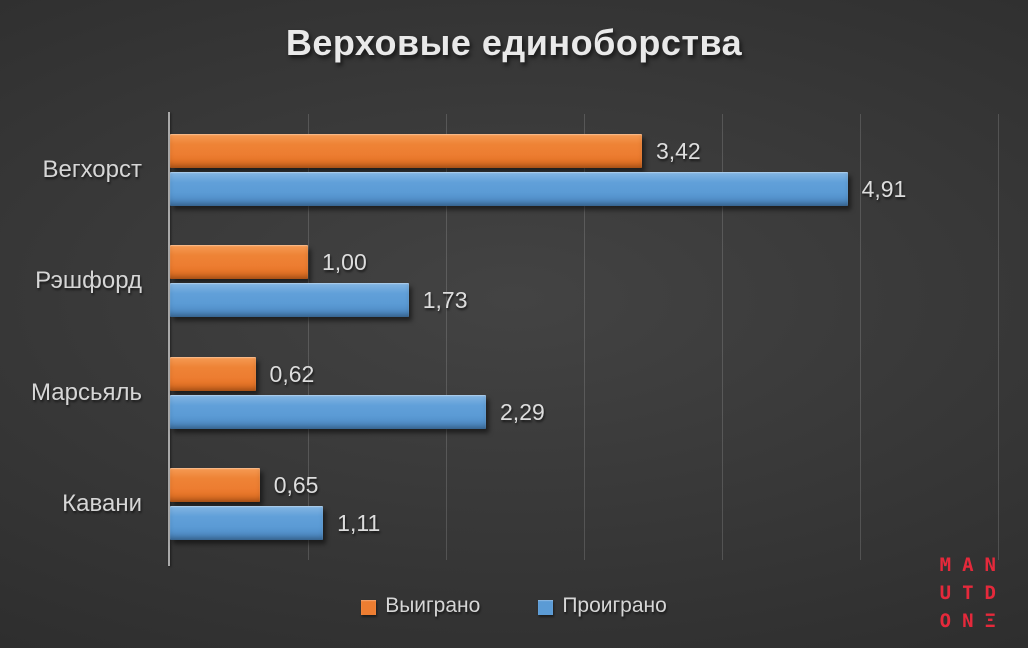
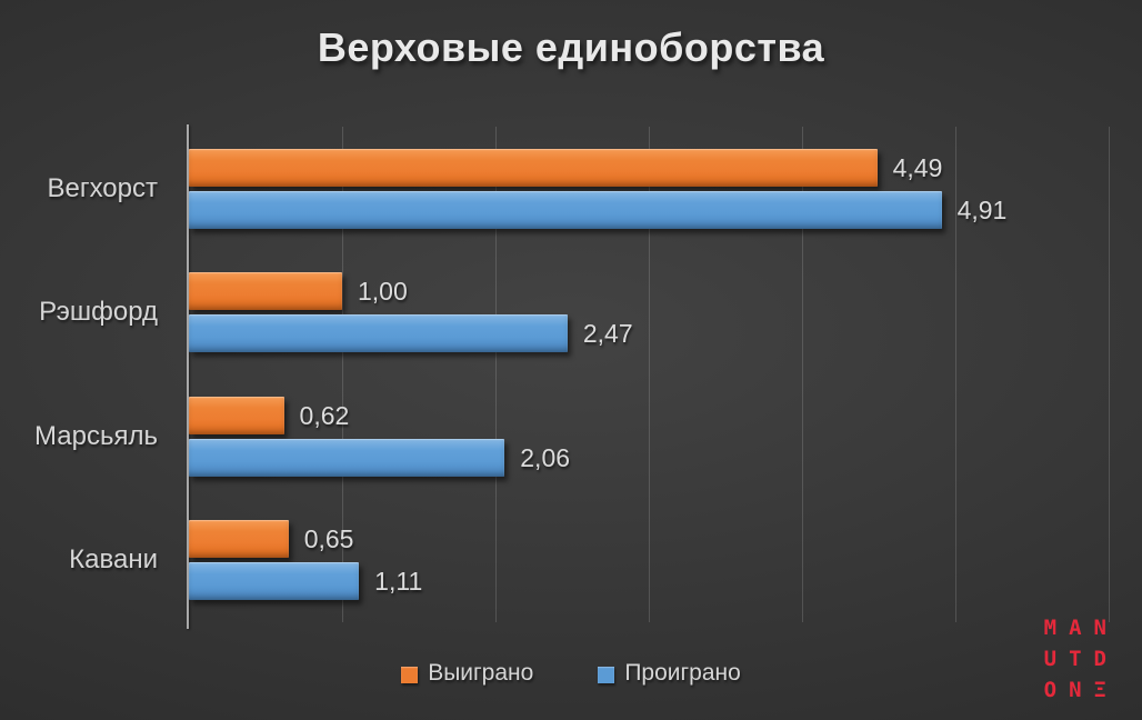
Выиграно/Вегхорст: 3,42 -> 4,49
Проиграно/Рэшфорд: 1,73 -> 2,47
Проиграно/Марсьяль: 2,29 -> 2,06
